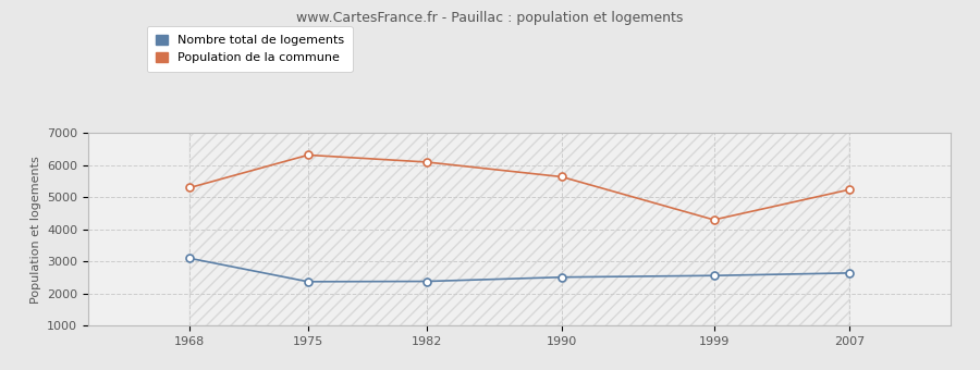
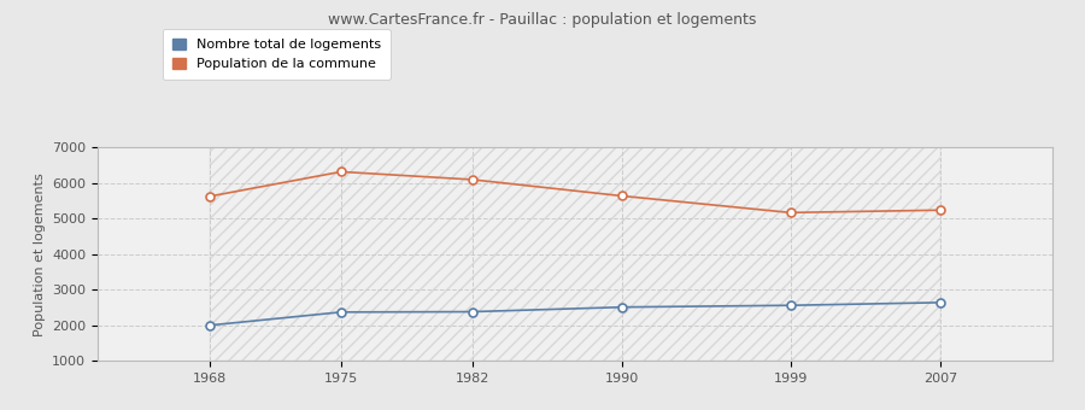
Nombre total de logements/1968: 3100 -> 2000
Population de la commune/1968: 5300 -> 5630
Population de la commune/1999: 4300 -> 5170
